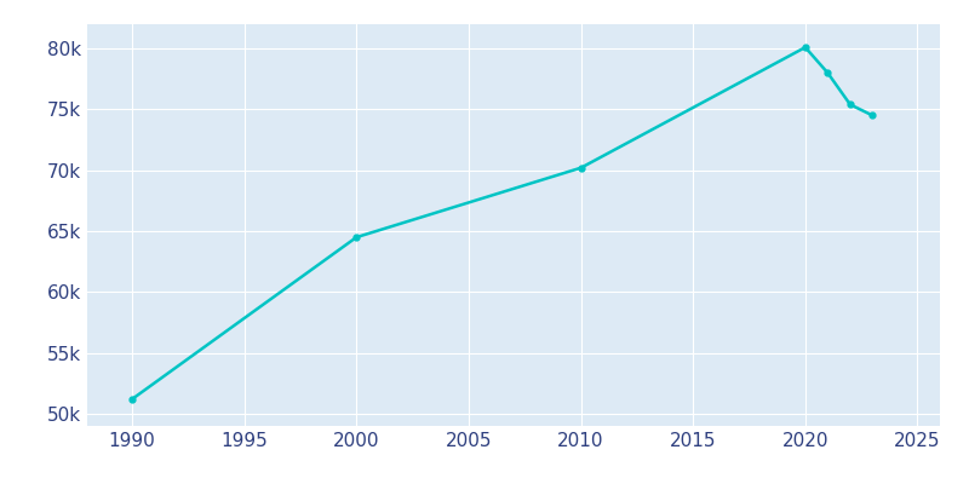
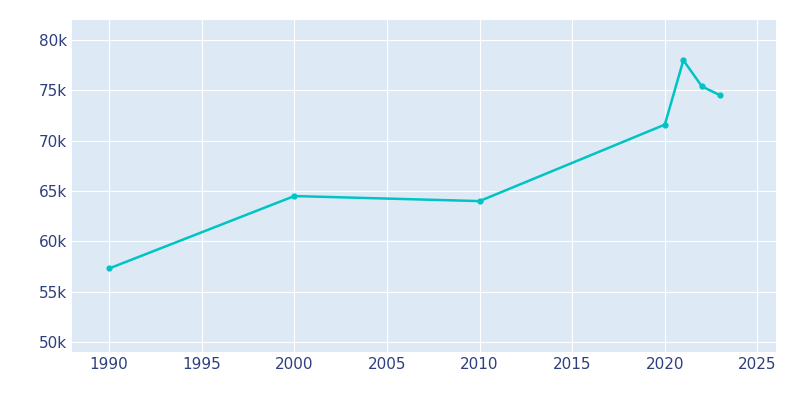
1990: 51.2k -> 57.3k
2010: 70.2k -> 64.0k
2020: 80.1k -> 71.6k
